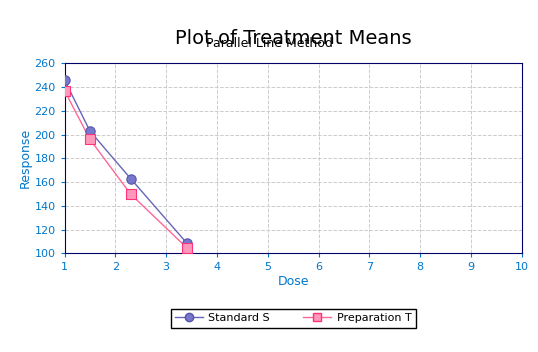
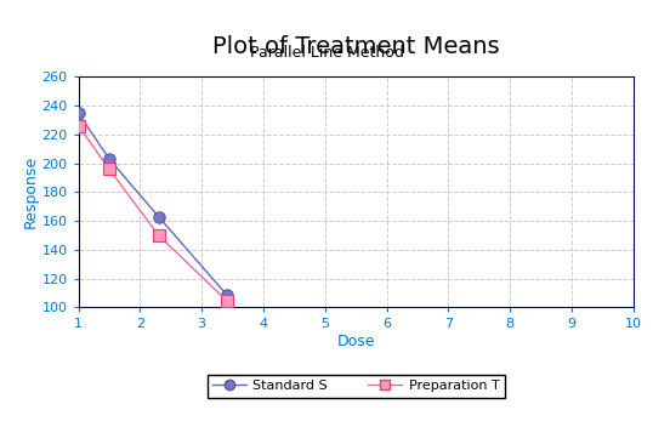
Standard S/1: 246 -> 235
Preparation T/1: 237 -> 226
